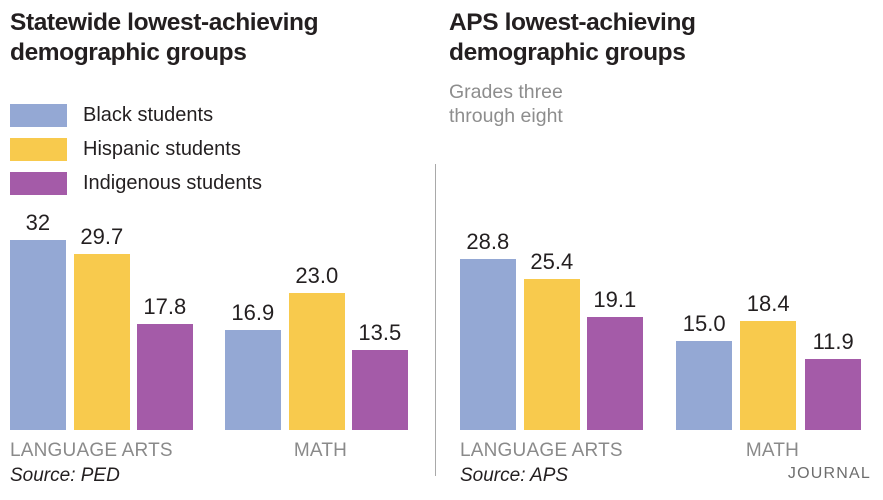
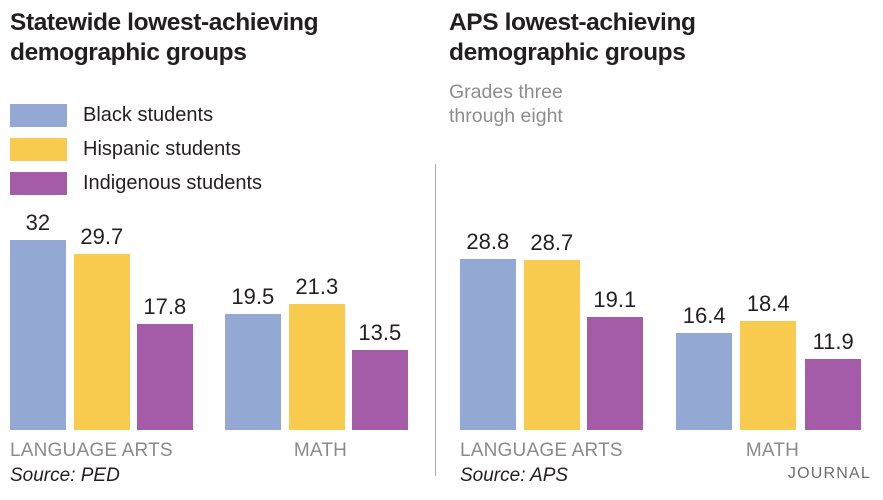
Statewide lowest-achieving demographic groups/Black students/MATH: 16.9 -> 19.5
Statewide lowest-achieving demographic groups/Hispanic students/MATH: 23.0 -> 21.3
APS lowest-achieving demographic groups/Hispanic students/LANGUAGE ARTS: 25.4 -> 28.7
APS lowest-achieving demographic groups/Black students/MATH: 15.0 -> 16.4
